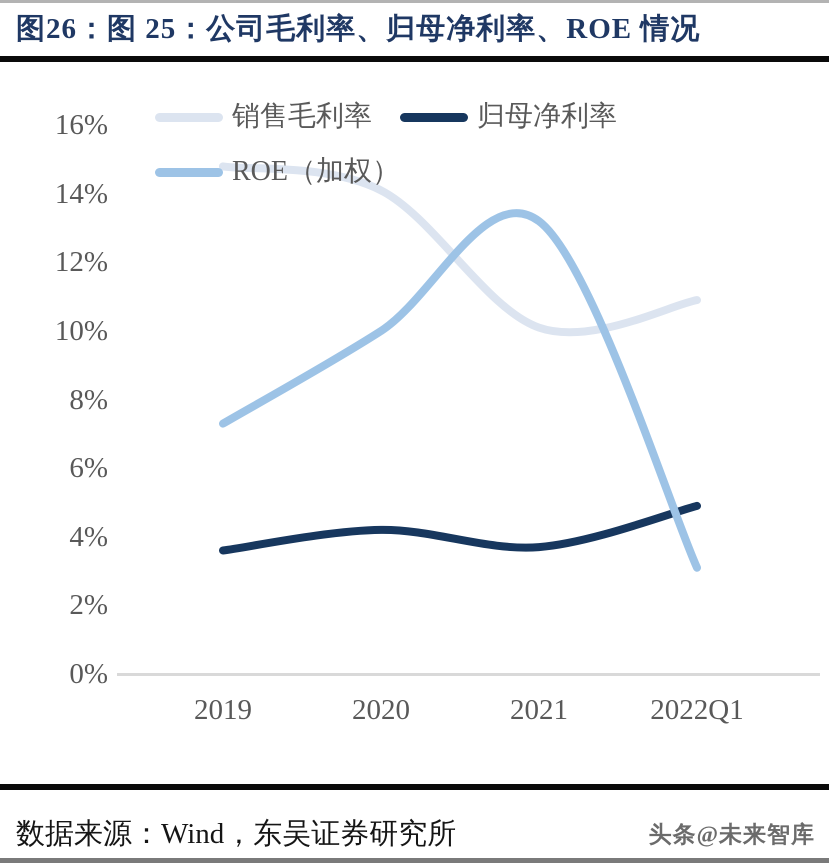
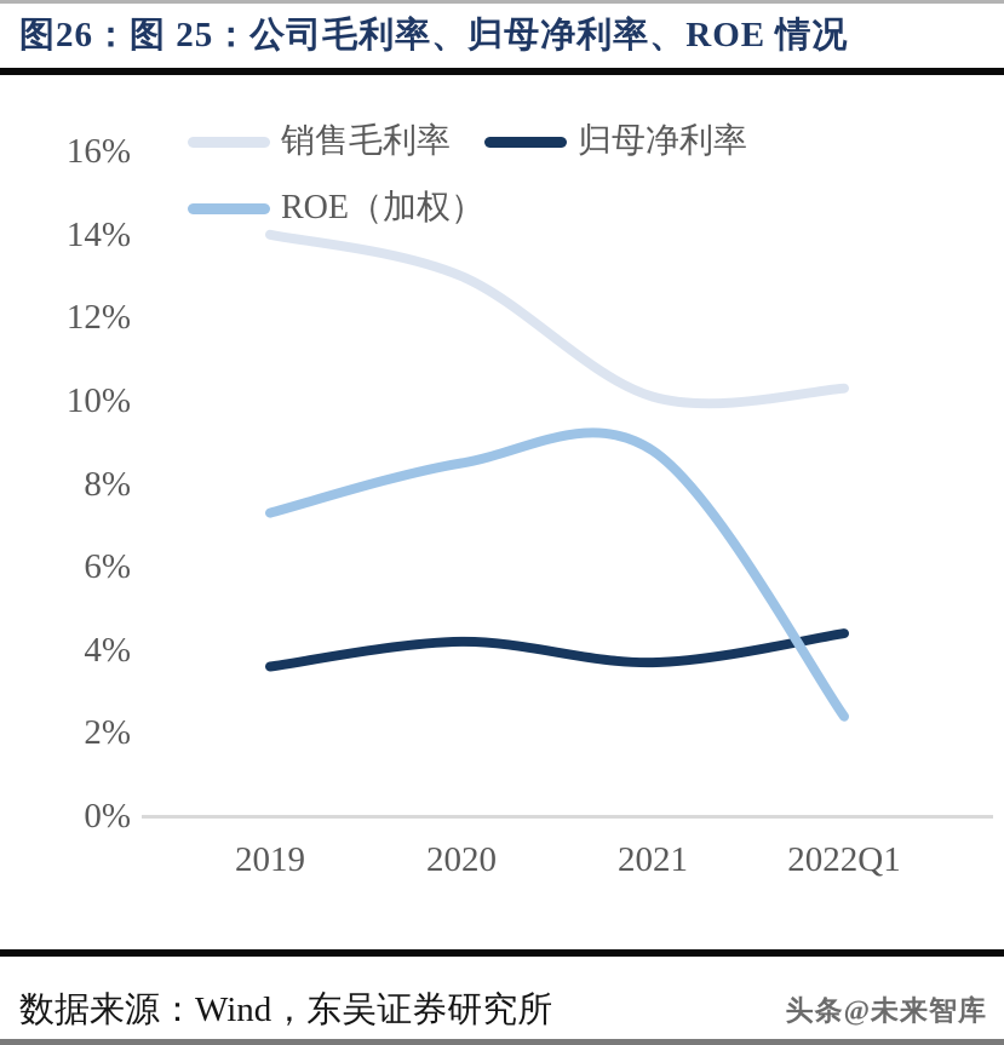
销售毛利率/2019: 14.8% -> 14.0%
销售毛利率/2020: 14.1% -> 13.0%
ROE（加权）/2020: 10.0% -> 8.5%
ROE（加权）/2021: 13.2% -> 8.8%
销售毛利率/2022Q1: 10.9% -> 10.3%
归母净利率/2022Q1: 4.9% -> 4.4%
ROE（加权）/2022Q1: 3.1% -> 2.4%
